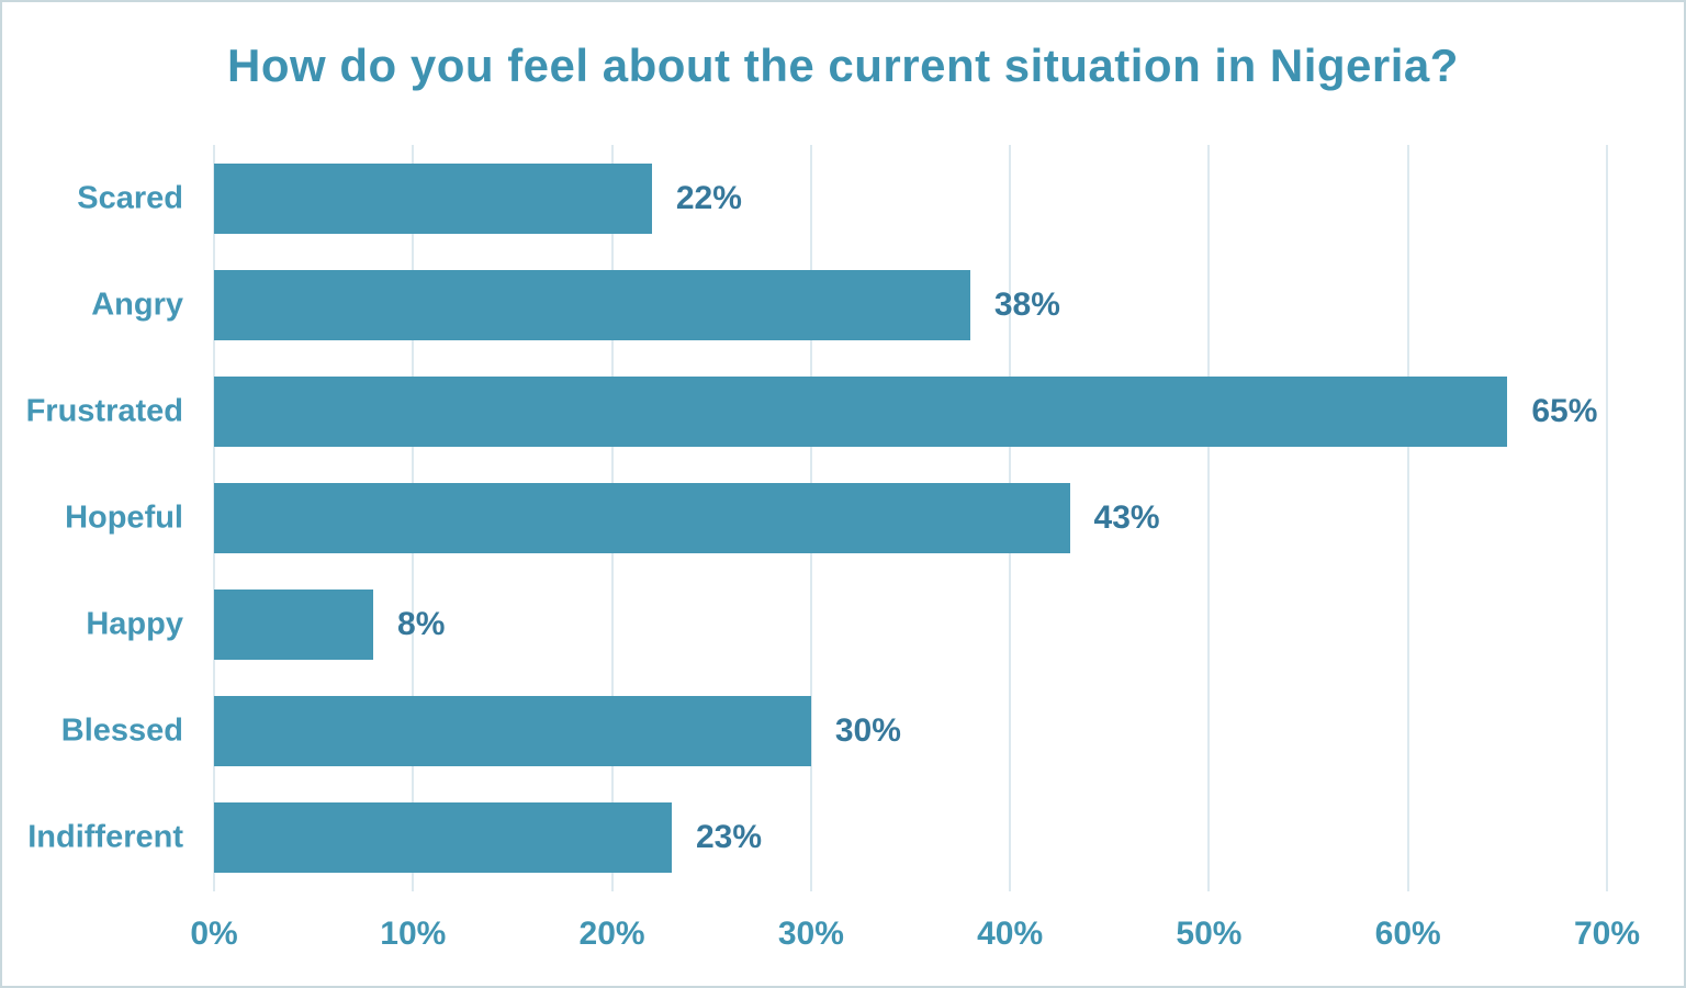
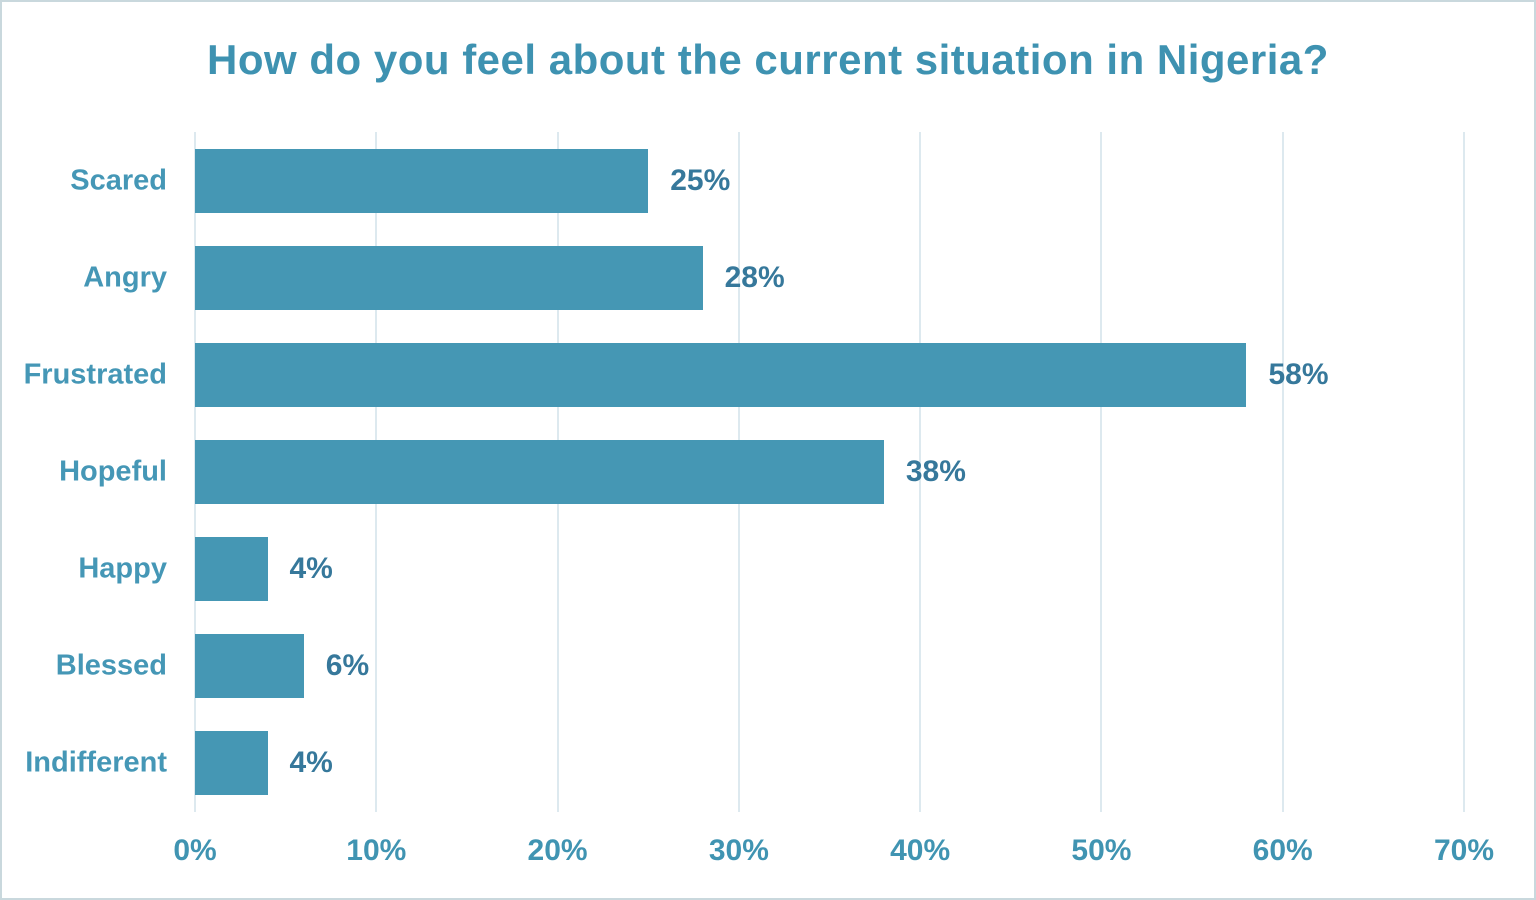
Scared: 22% -> 25%
Angry: 38% -> 28%
Frustrated: 65% -> 58%
Hopeful: 43% -> 38%
Happy: 8% -> 4%
Blessed: 30% -> 6%
Indifferent: 23% -> 4%
